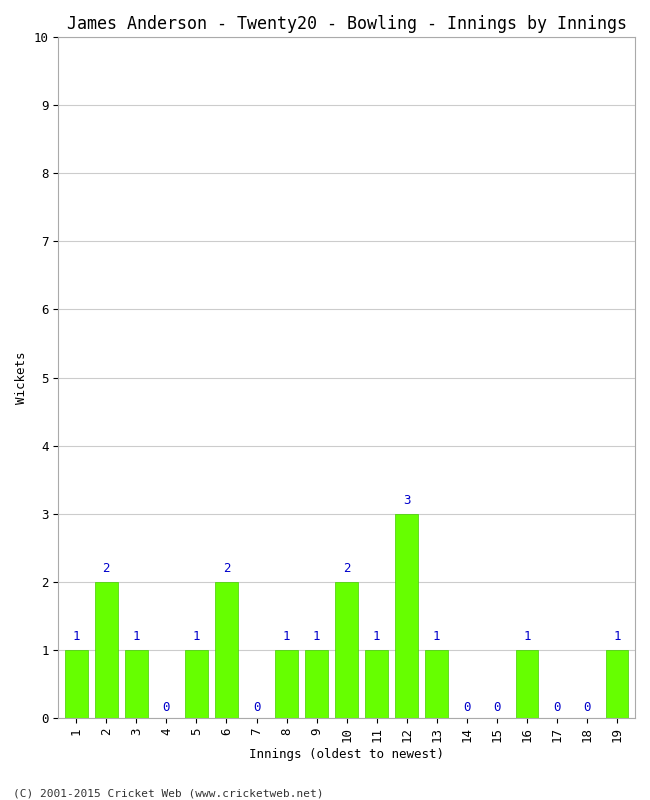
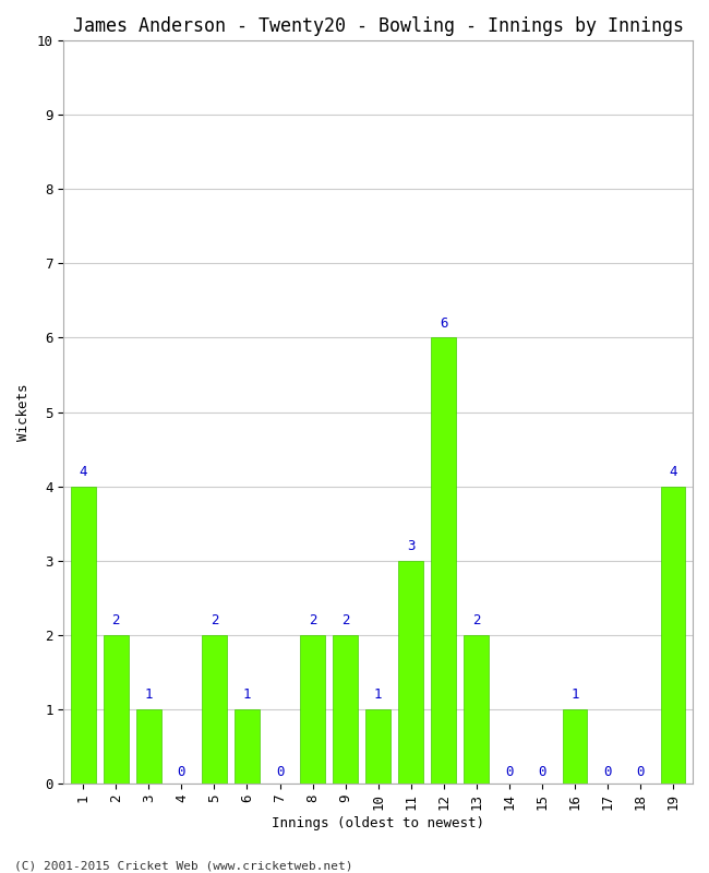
1: 1 -> 4
5: 1 -> 2
6: 2 -> 1
8: 1 -> 2
9: 1 -> 2
10: 2 -> 1
11: 1 -> 3
12: 3 -> 6
13: 1 -> 2
19: 1 -> 4
